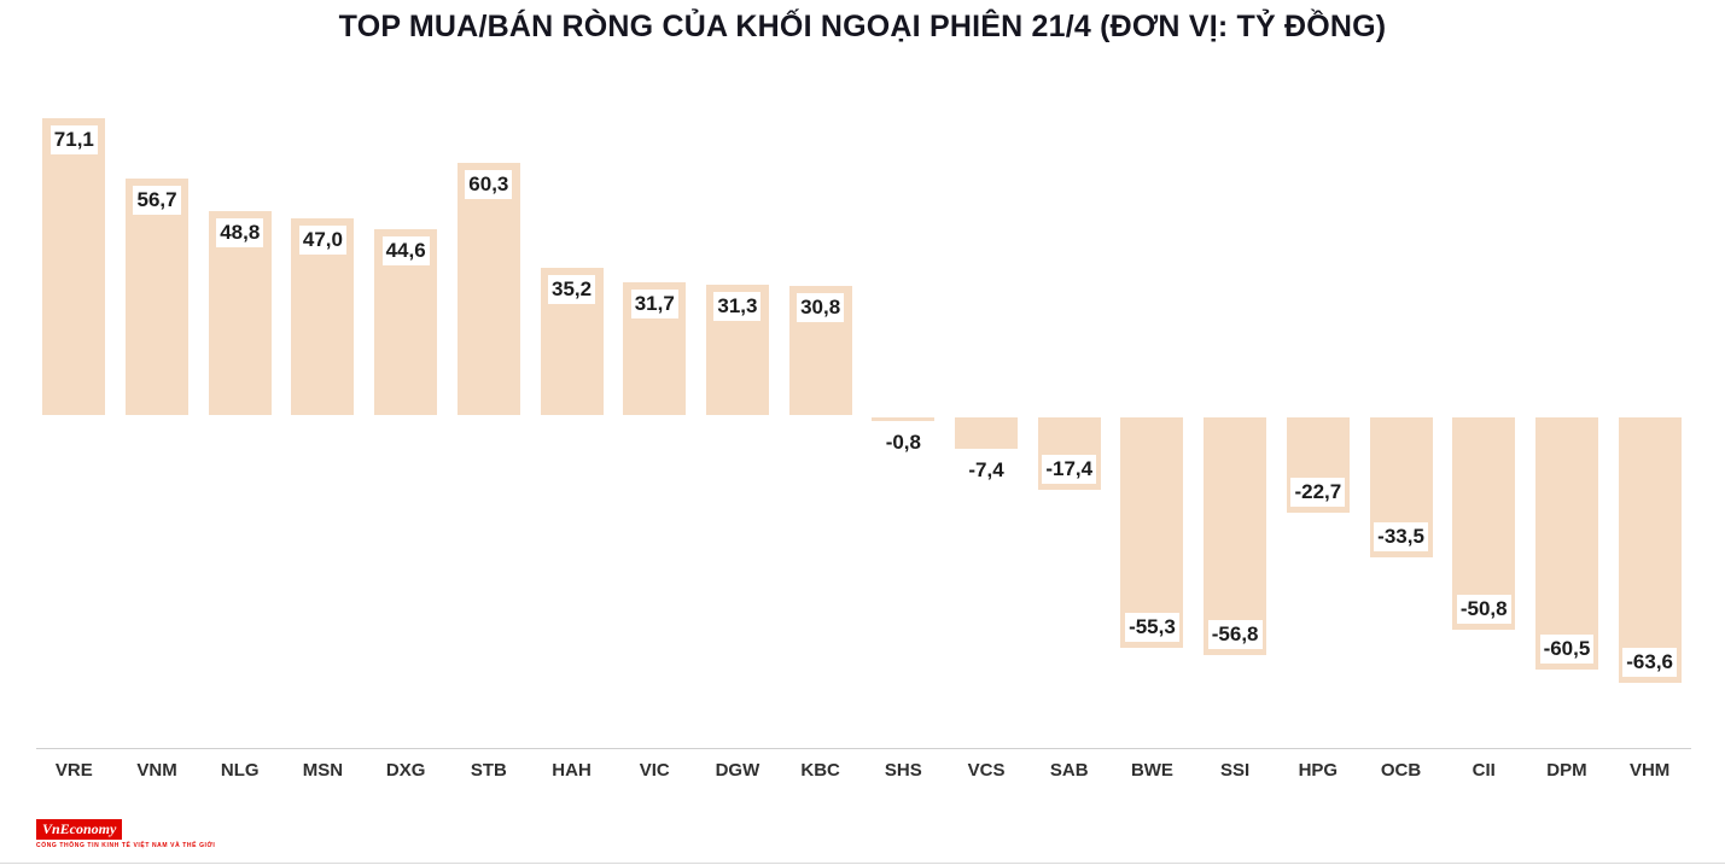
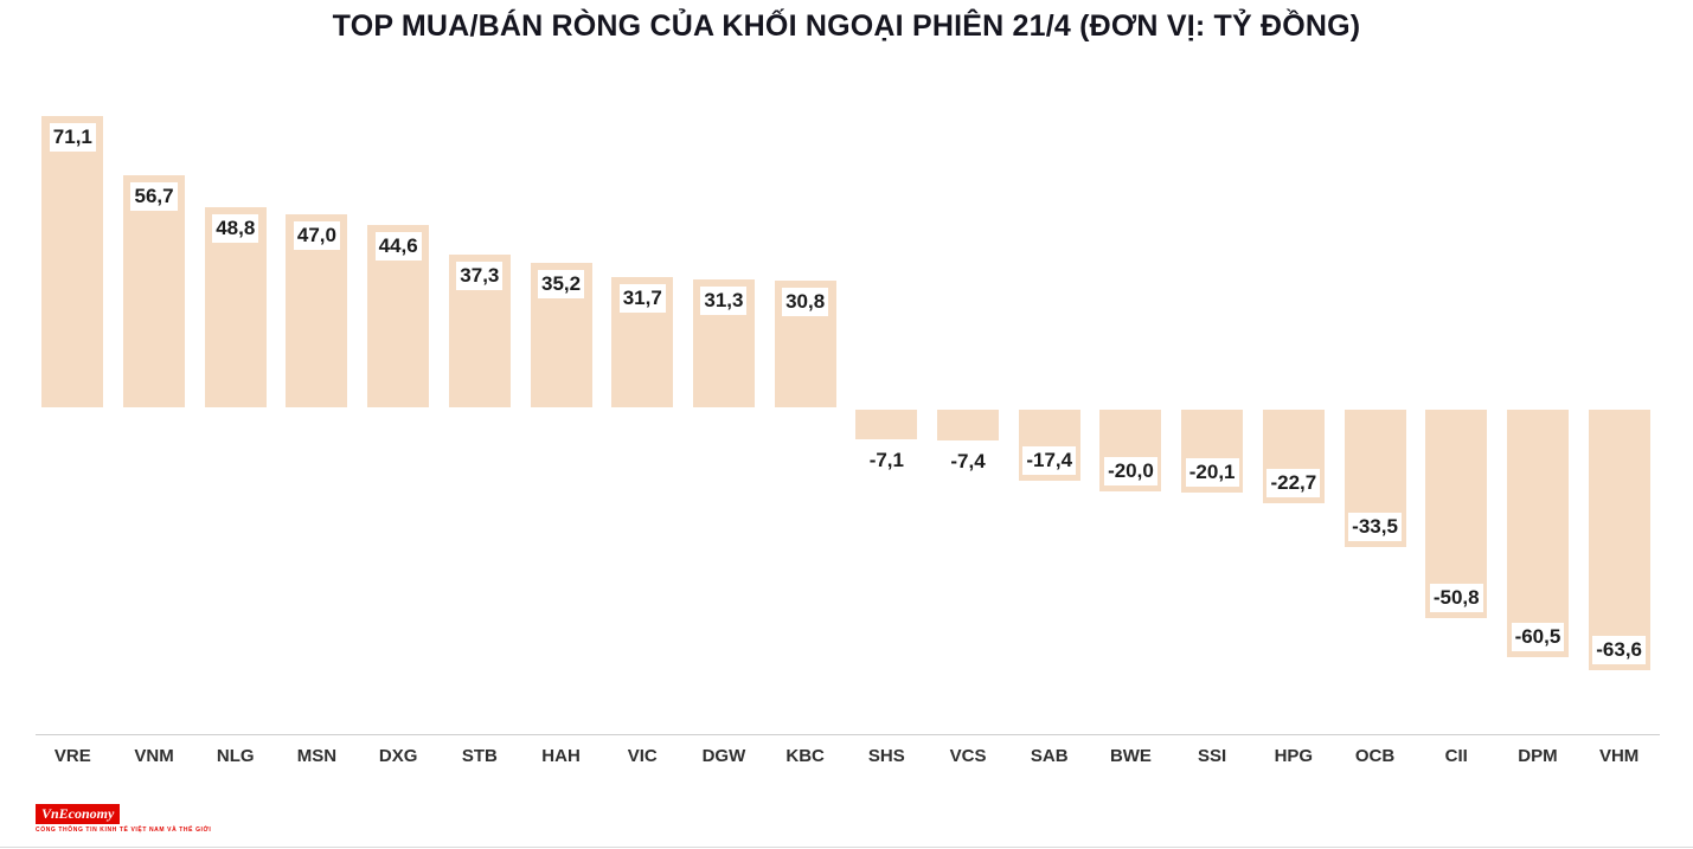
STB: 60,3 -> 37,3
SHS: -0,8 -> -7,1
BWE: -55,3 -> -20,0
SSI: -56,8 -> -20,1
